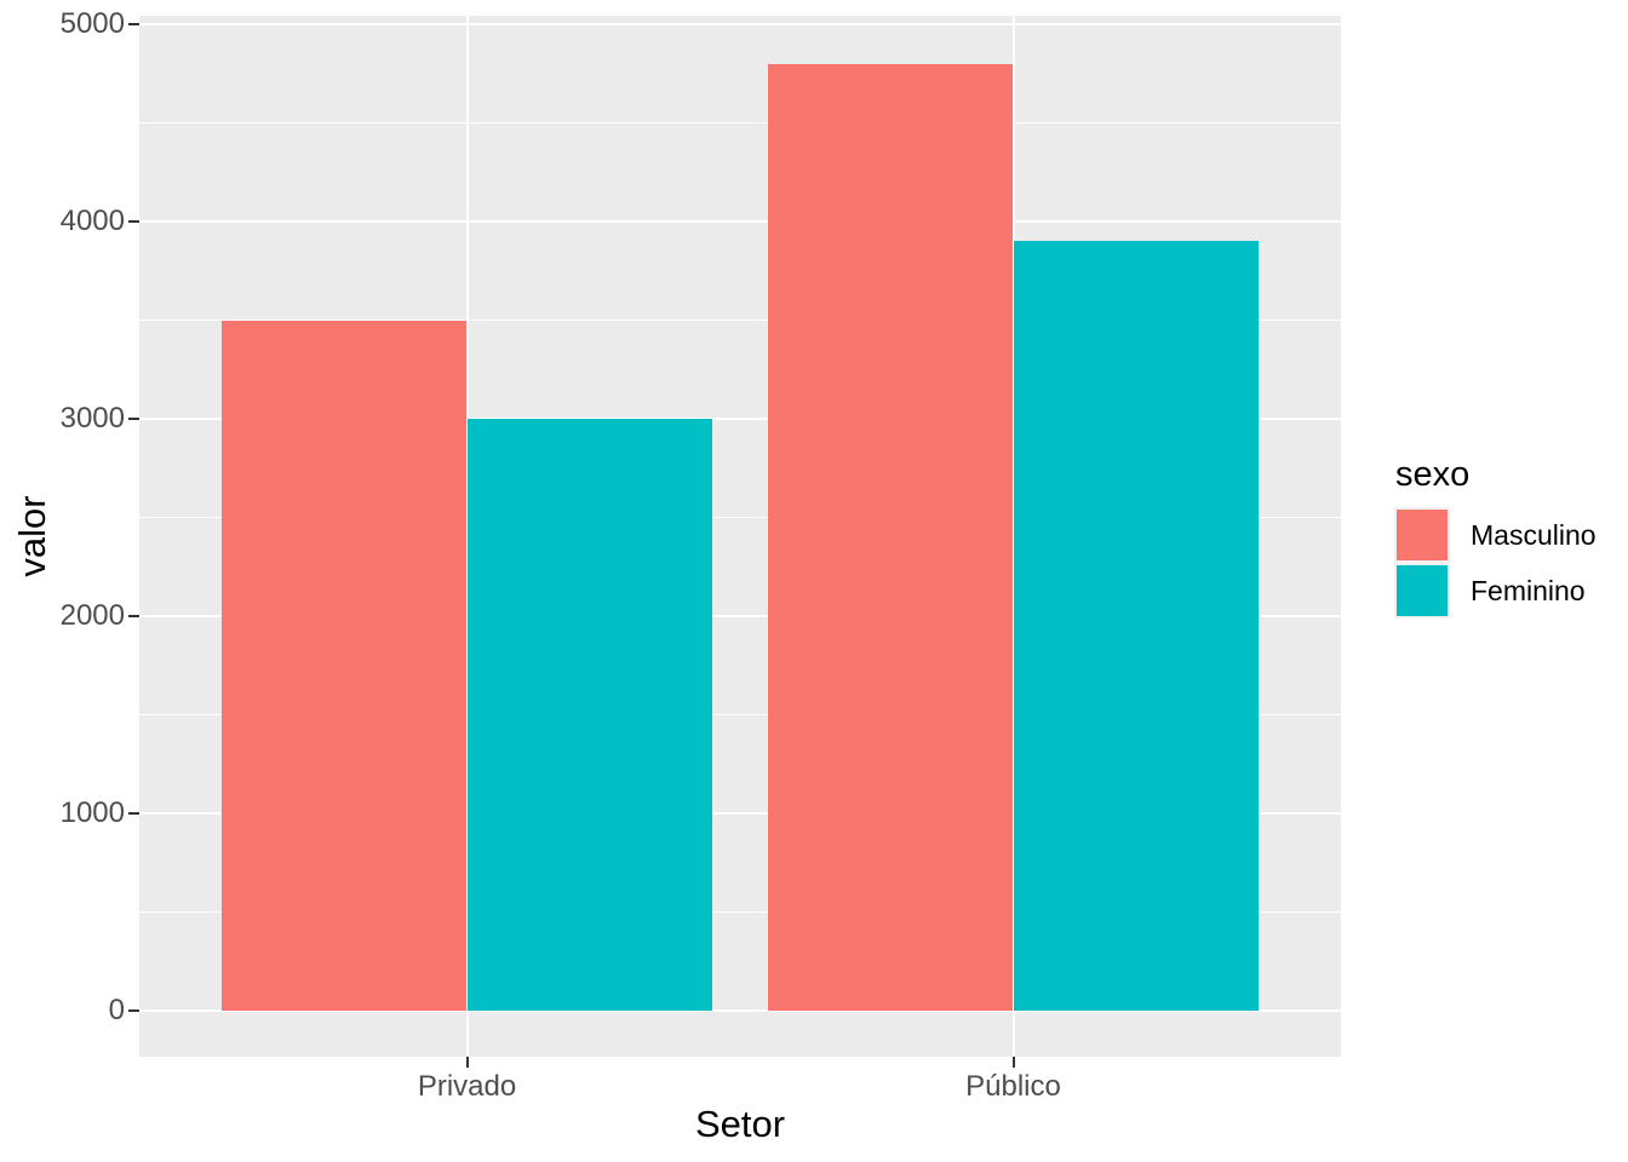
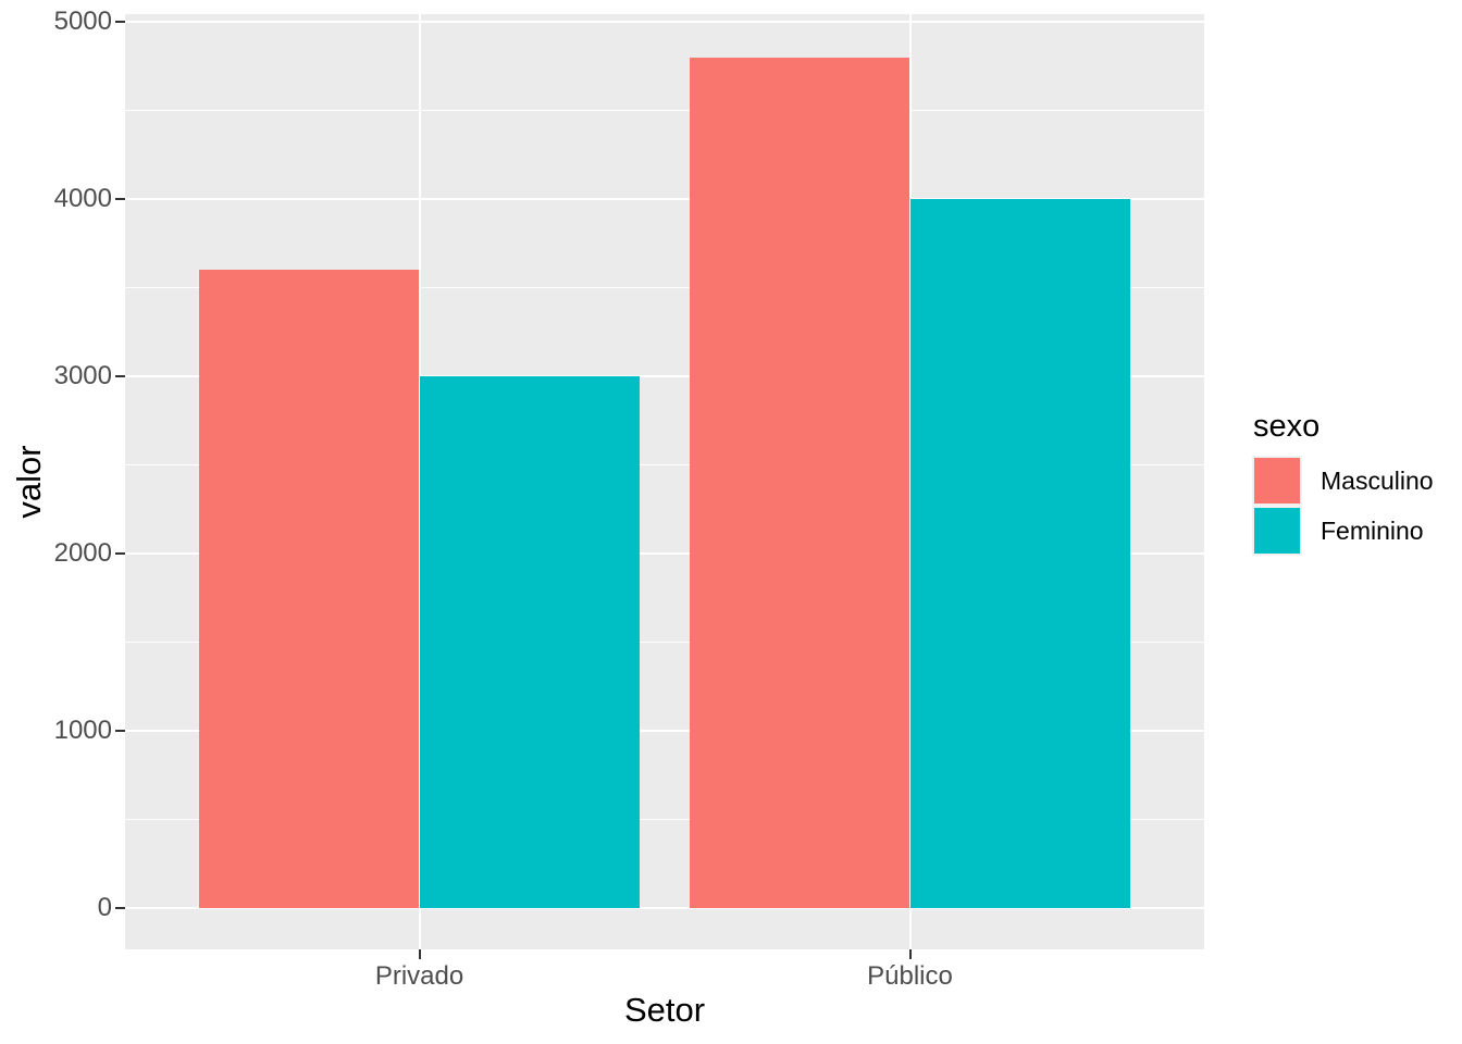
Masculino/Privado: 3500 -> 3600
Feminino/Público: 3900 -> 4000
